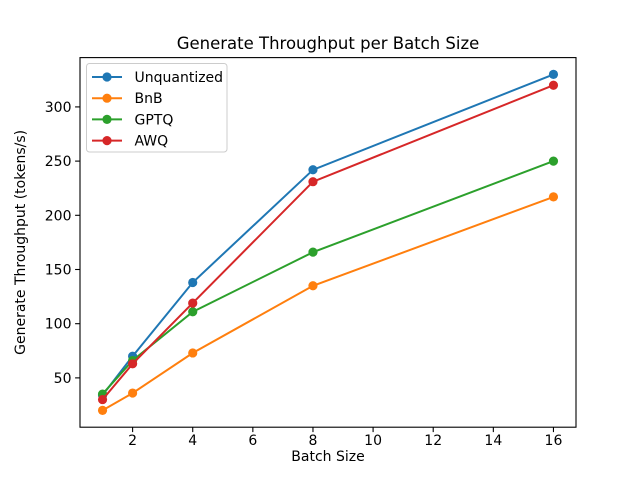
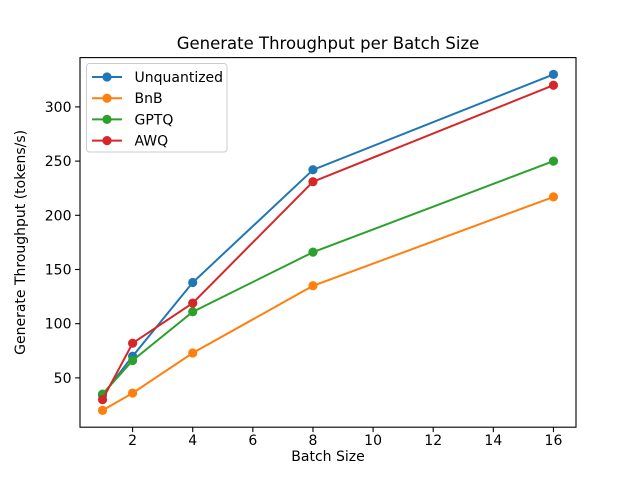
AWQ/2: 63 -> 82
